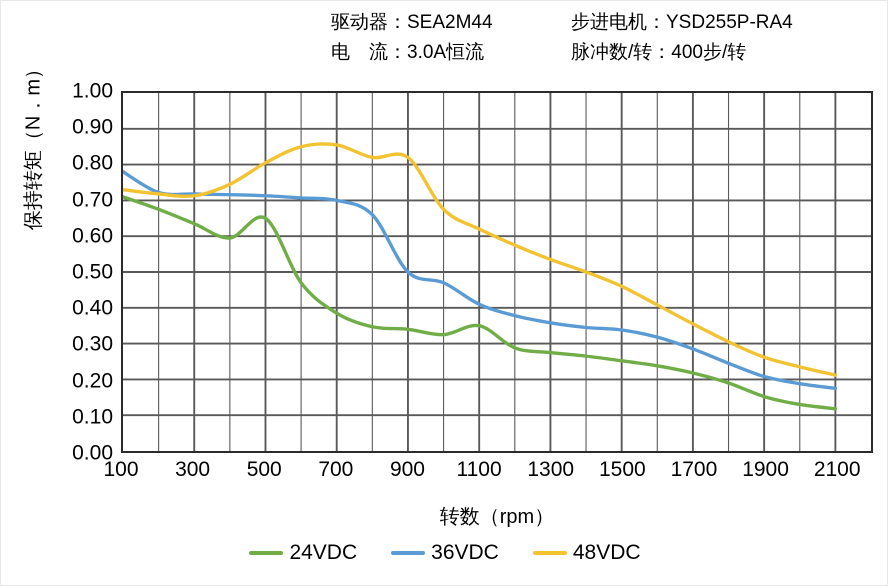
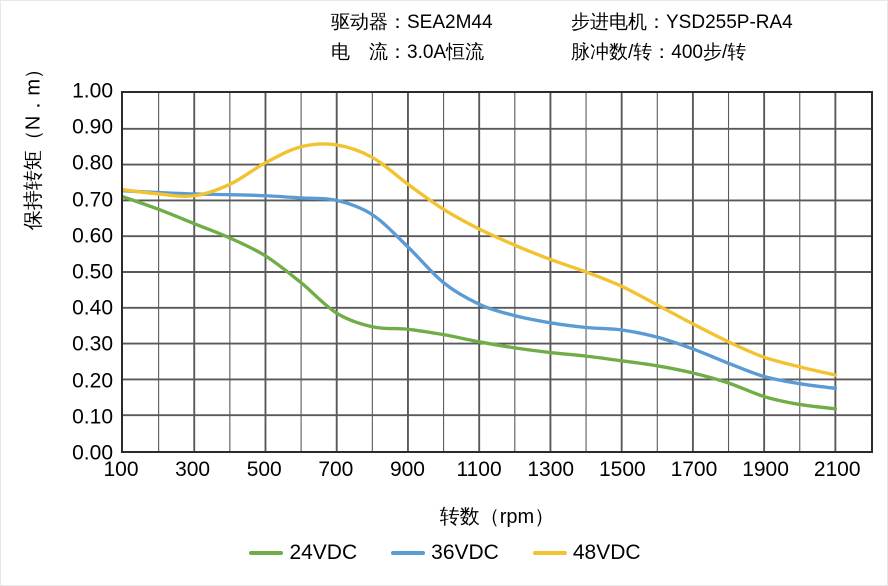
36VDC/100: 0.78 -> 0.73
24VDC/500: 0.65 -> 0.55
36VDC/900: 0.50 -> 0.57
48VDC/900: 0.82 -> 0.74
24VDC/1100: 0.35 -> 0.30
